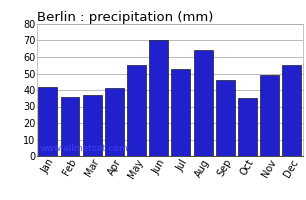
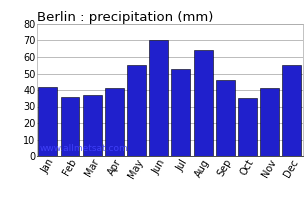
Nov: 49 -> 41
